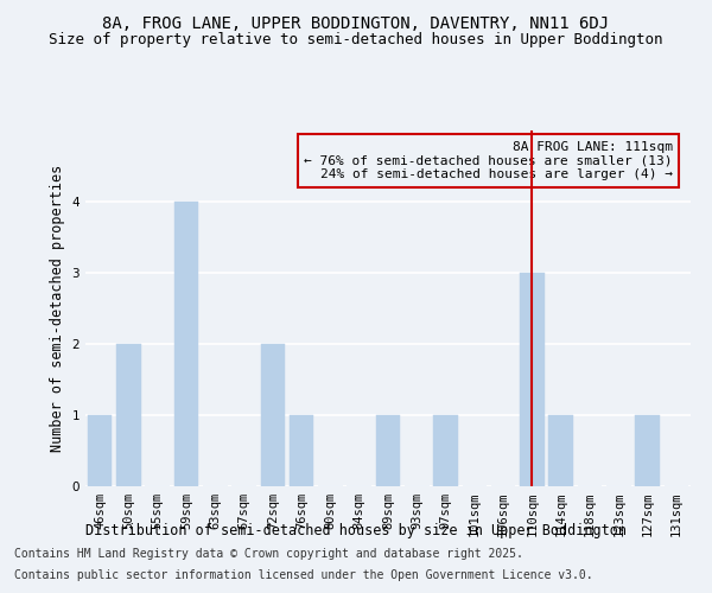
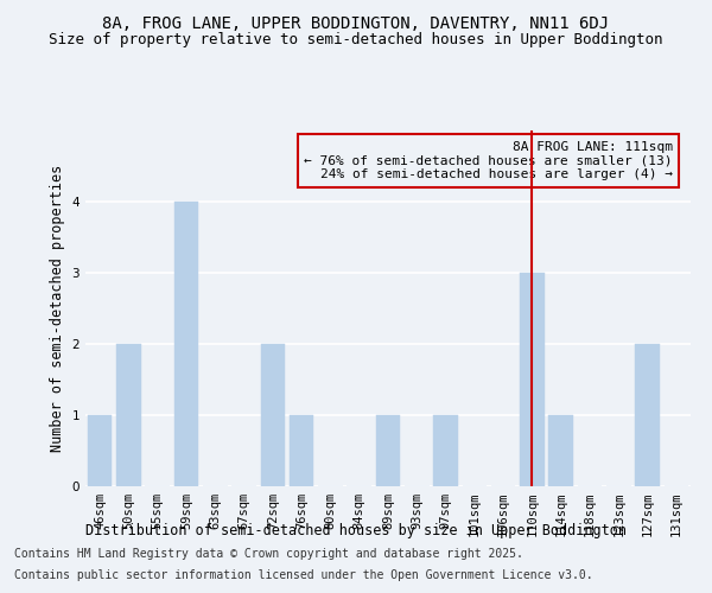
127sqm: 1 -> 2
